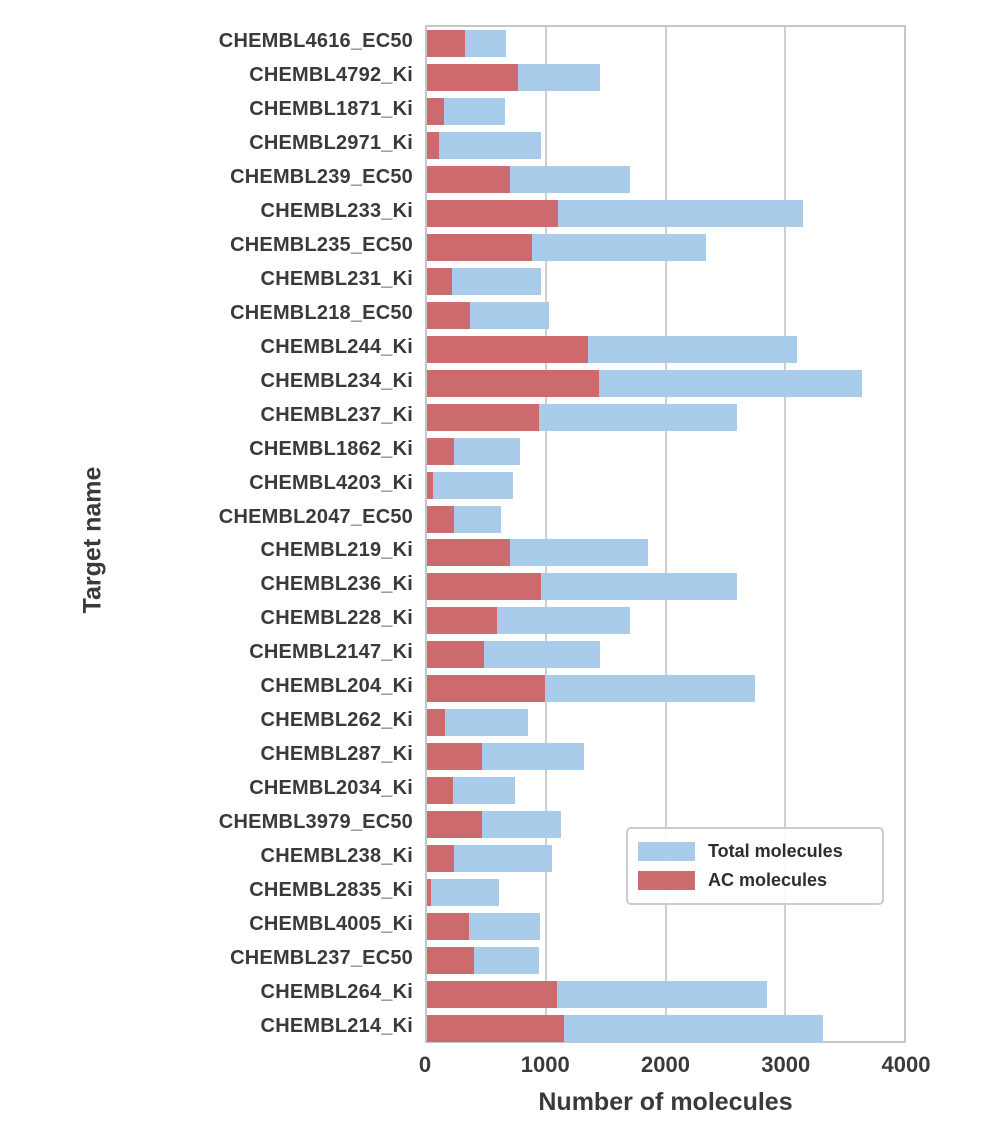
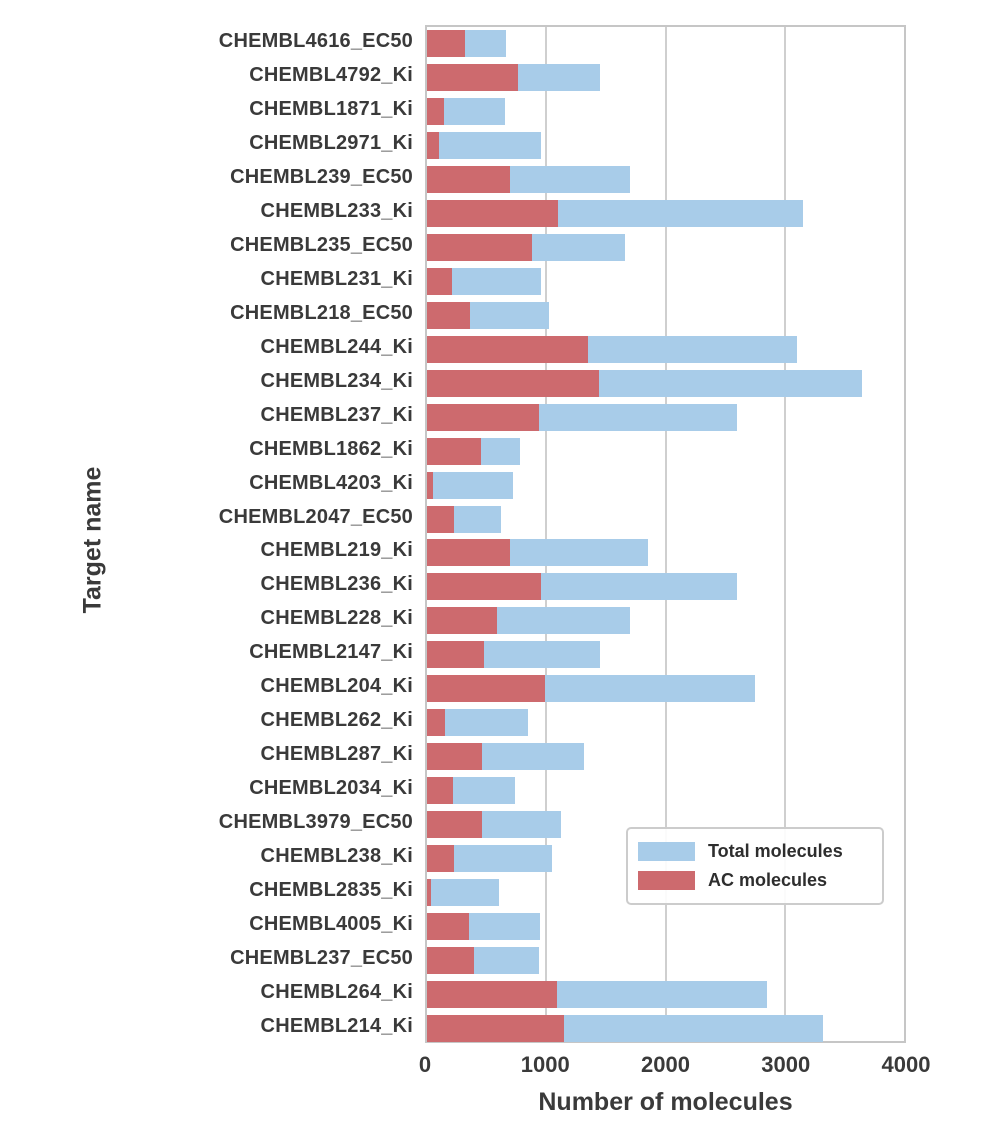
Total molecules/CHEMBL235_EC50: 2340 -> 1660
AC molecules/CHEMBL1862_Ki: 230 -> 450
